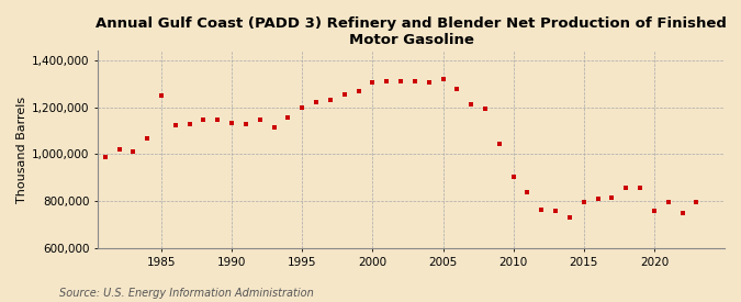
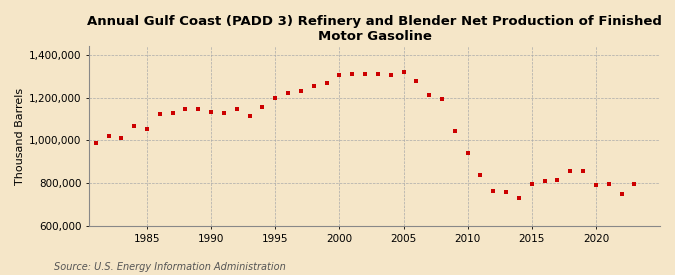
1985: 1,250,000 -> 1,055,000
2010: 905,000 -> 940,000
2020: 760,000 -> 790,000
